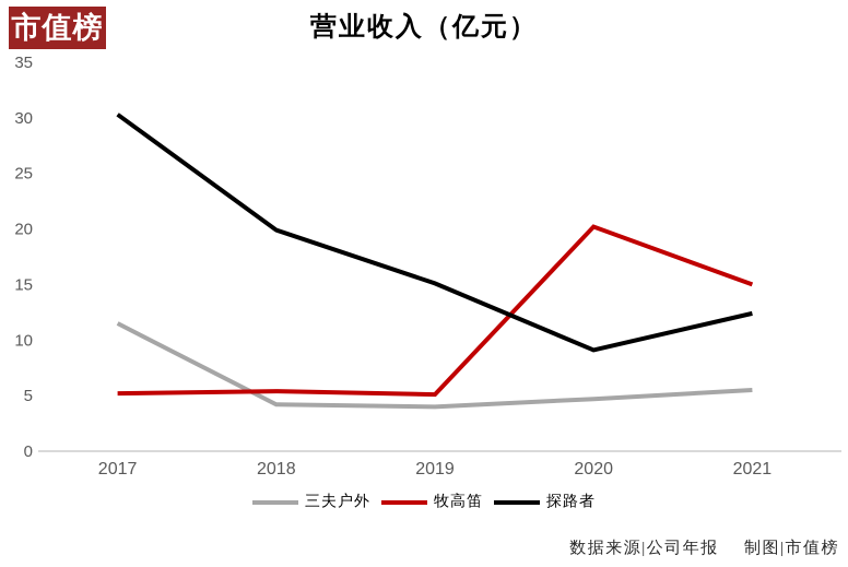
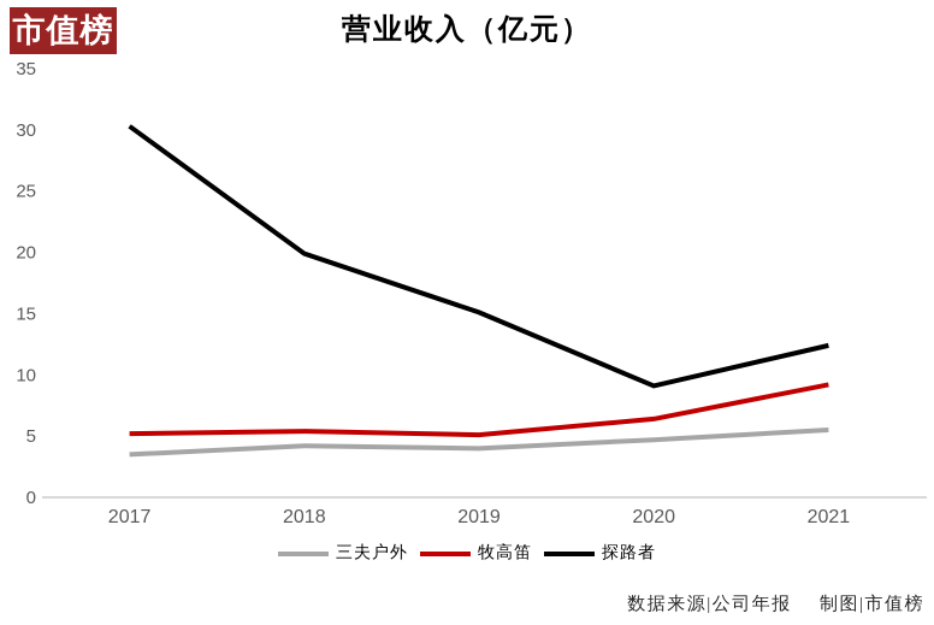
三夫户外/2017: 11.5 -> 3.5
牧高笛/2020: 20.2 -> 6.4
牧高笛/2021: 15.0 -> 9.2
